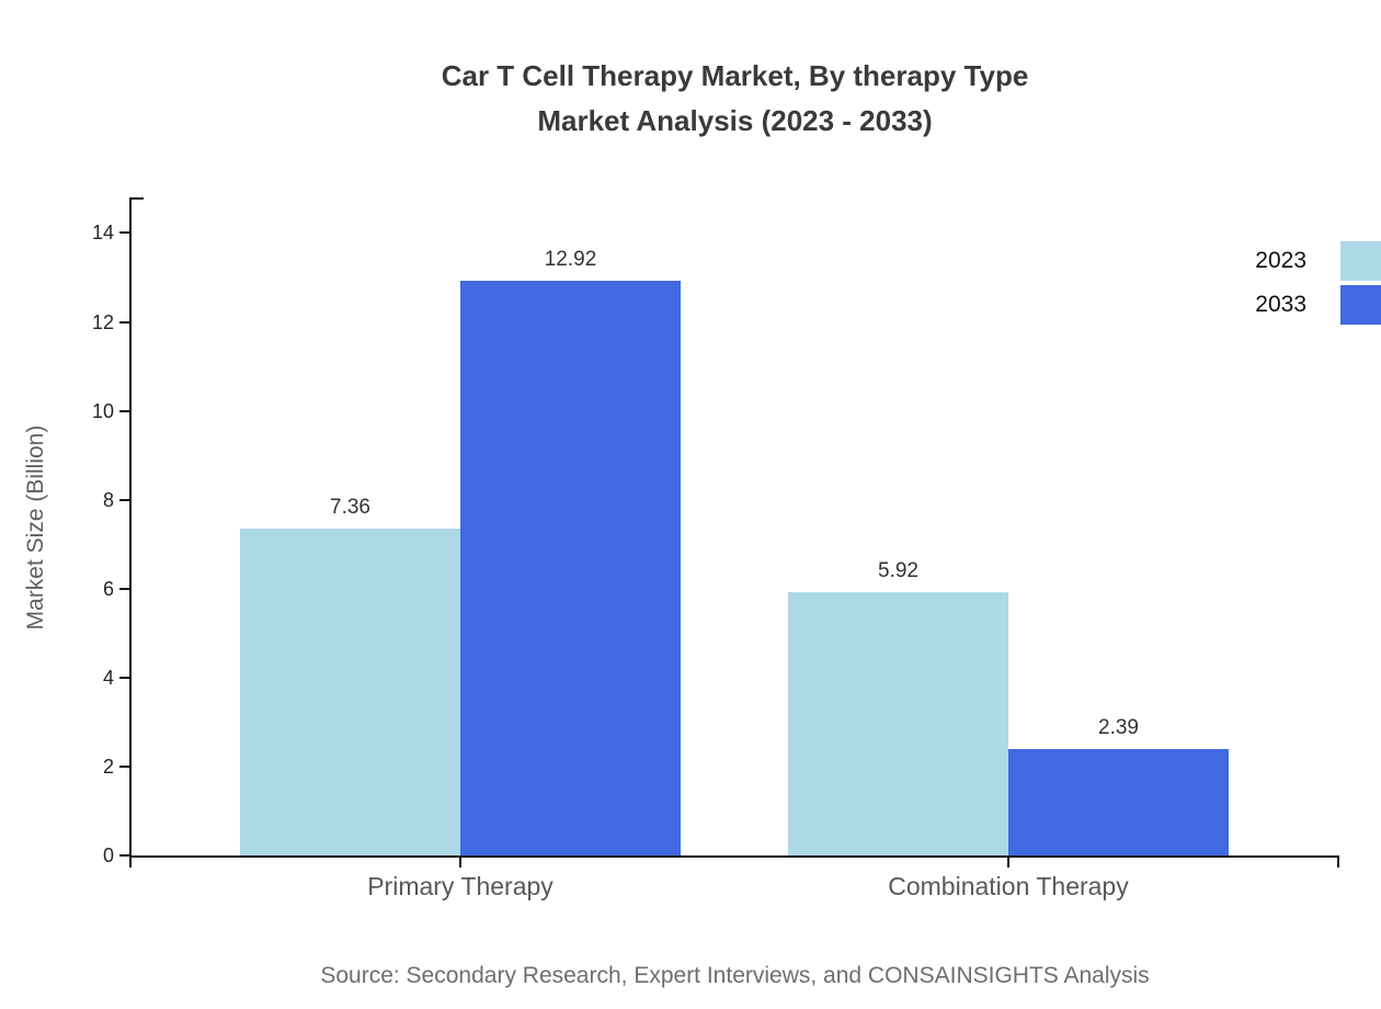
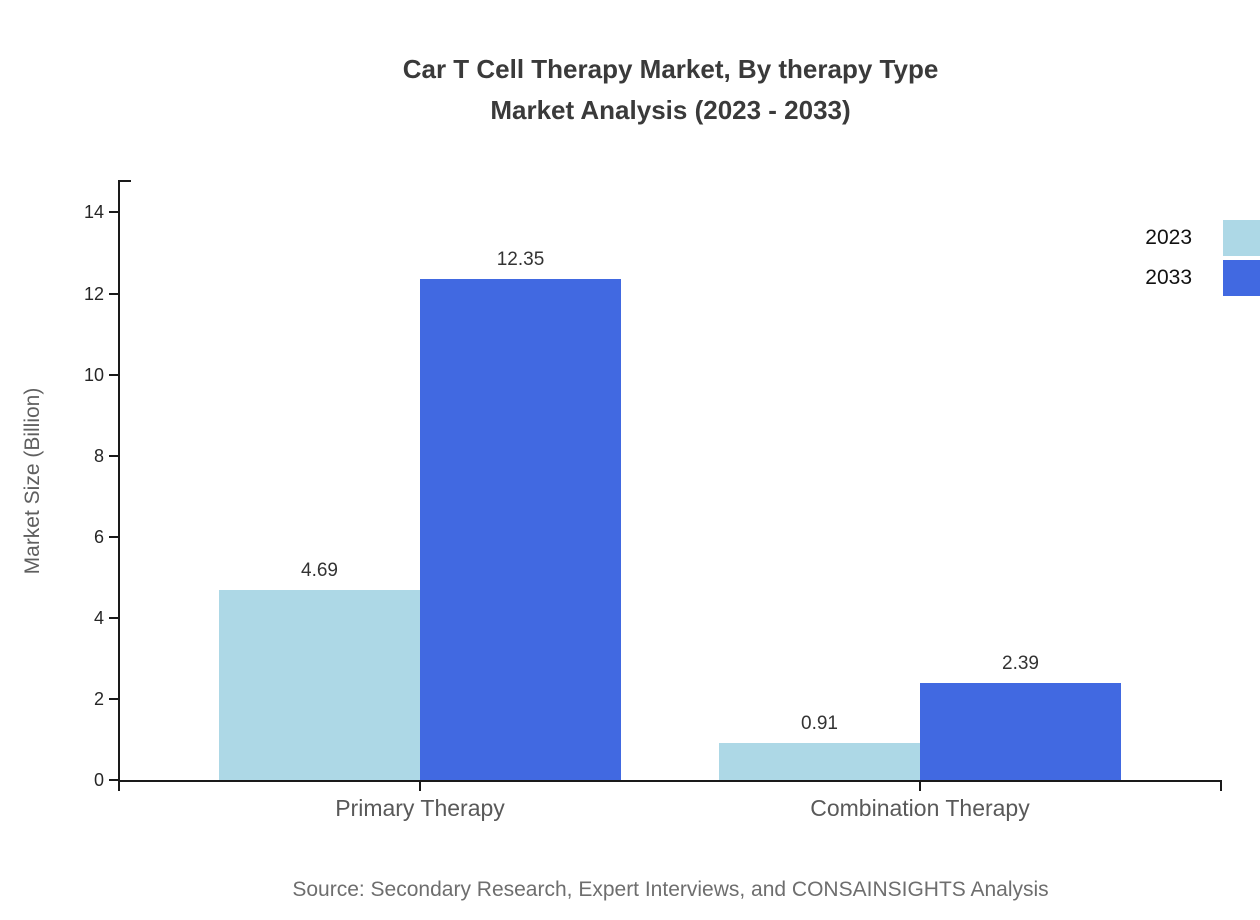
2023/Primary Therapy: 7.36 -> 4.69
2033/Primary Therapy: 12.92 -> 12.35
2023/Combination Therapy: 5.92 -> 0.91
